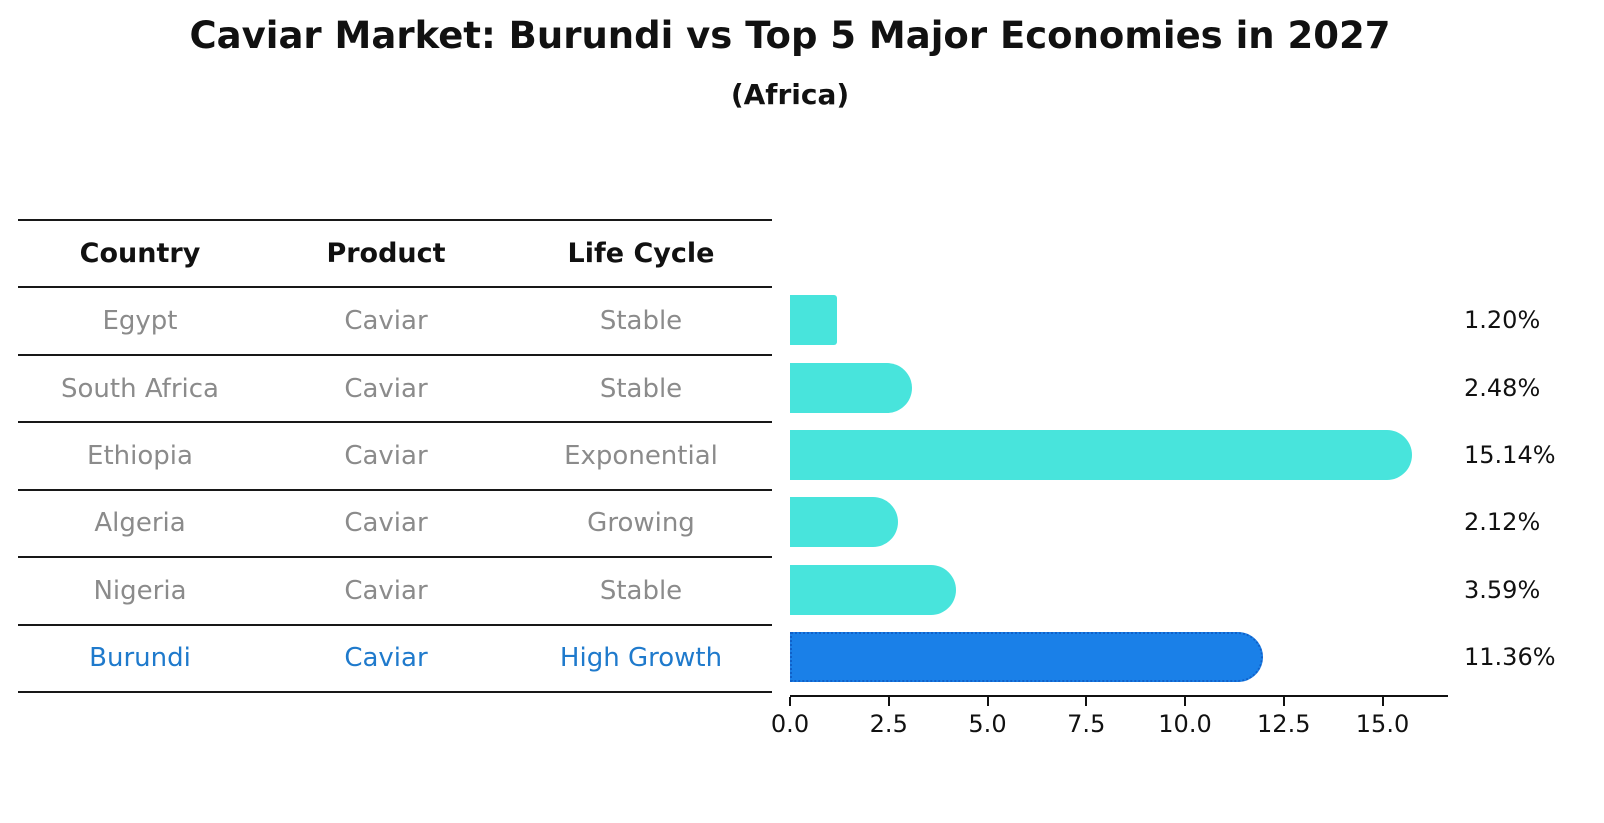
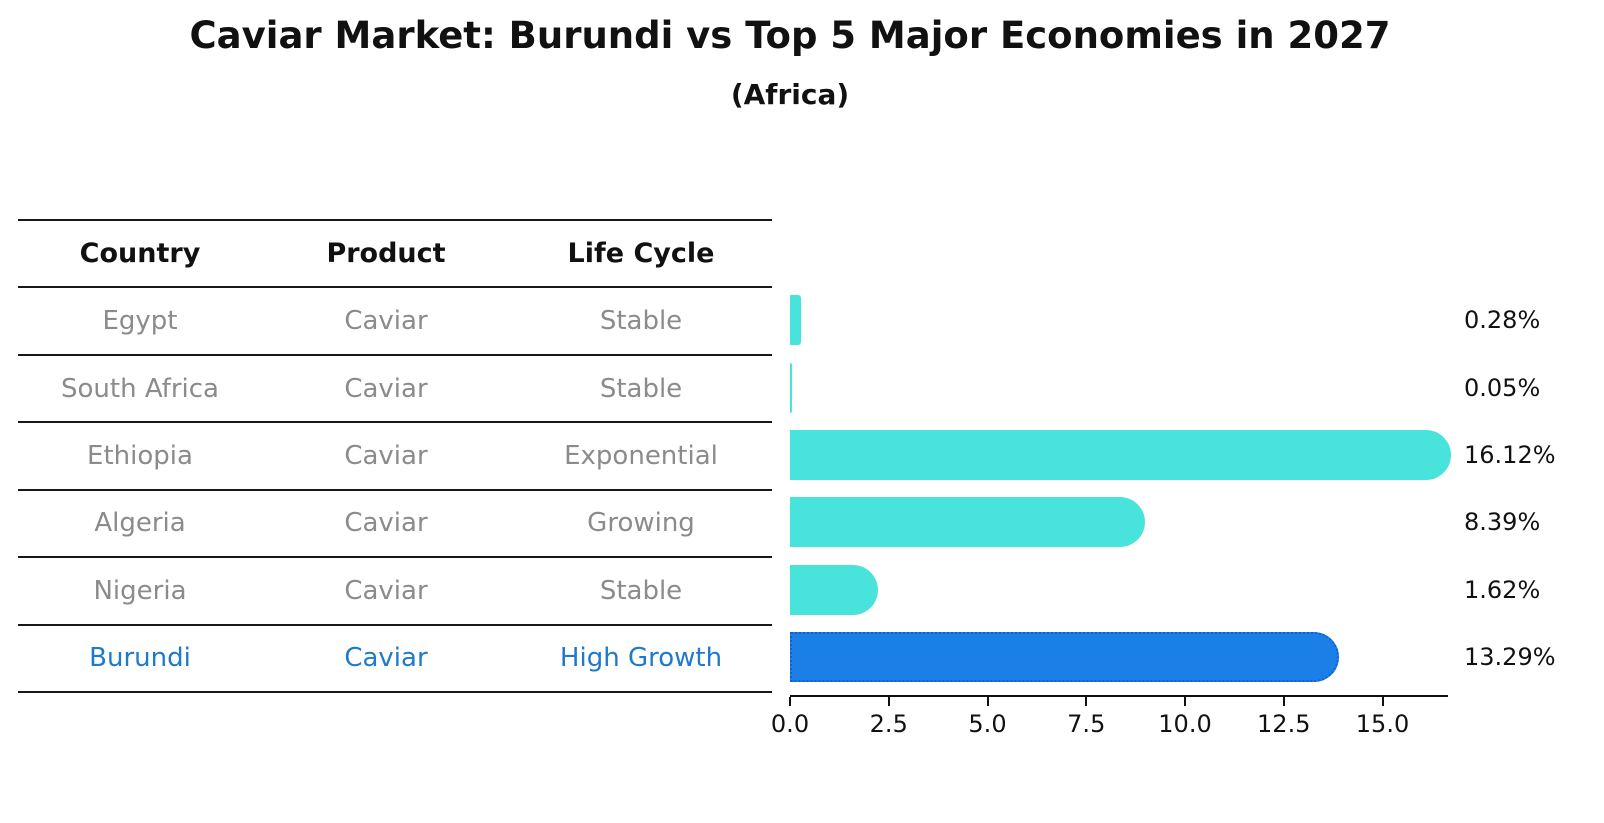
Egypt: 1.20% -> 0.28%
South Africa: 2.48% -> 0.05%
Ethiopia: 15.14% -> 16.12%
Algeria: 2.12% -> 8.39%
Nigeria: 3.59% -> 1.62%
Burundi: 11.36% -> 13.29%
